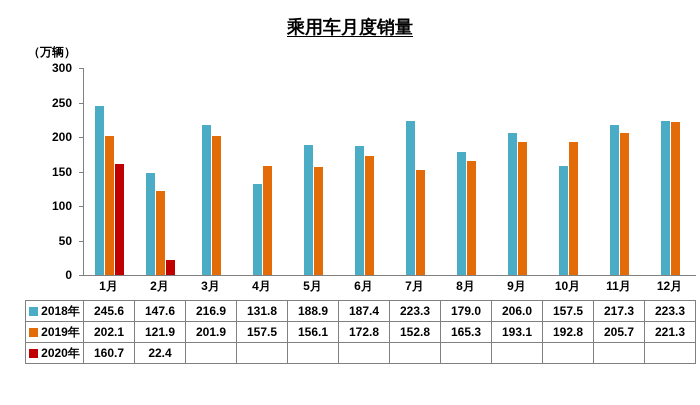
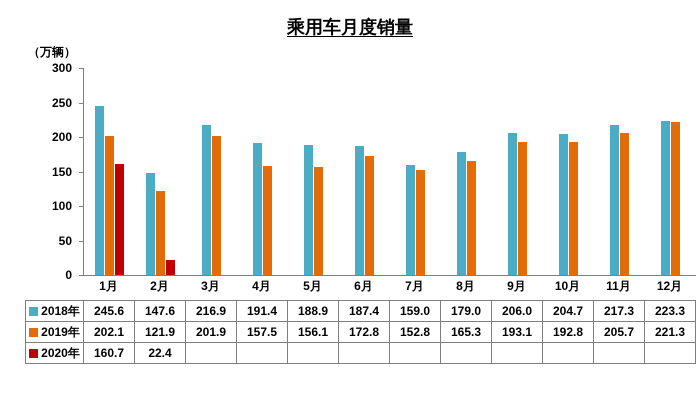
2018年/4月: 131.8 -> 191.4
2018年/7月: 223.3 -> 159.0
2018年/10月: 157.5 -> 204.7
